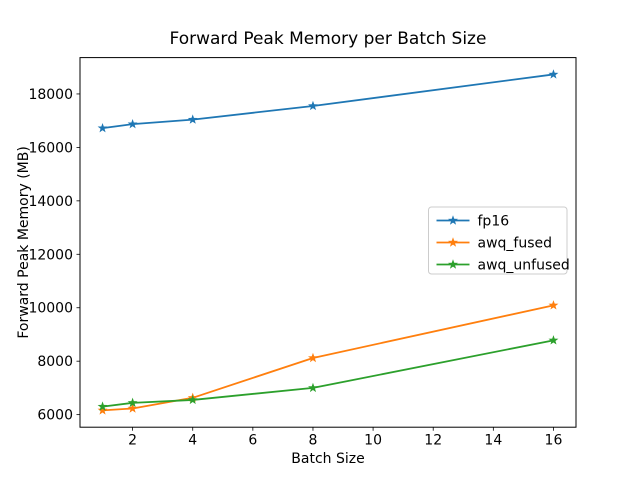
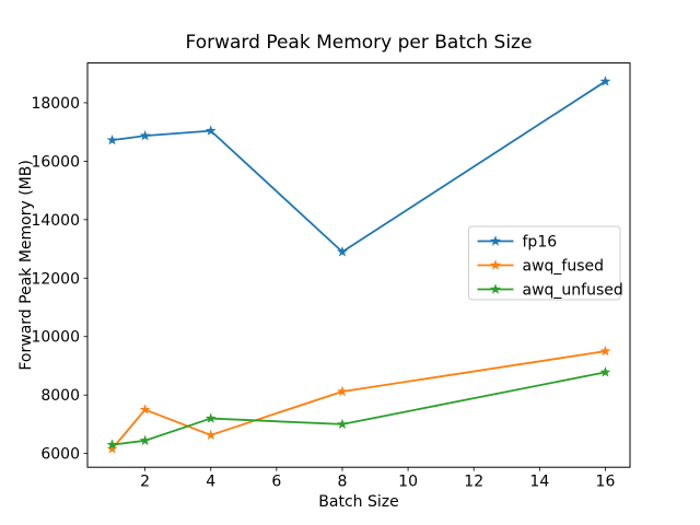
awq_fused/2: 6200 -> 7500
awq_unfused/4: 6600 -> 7200
fp16/8: 17600 -> 12900
awq_fused/16: 10100 -> 9500
